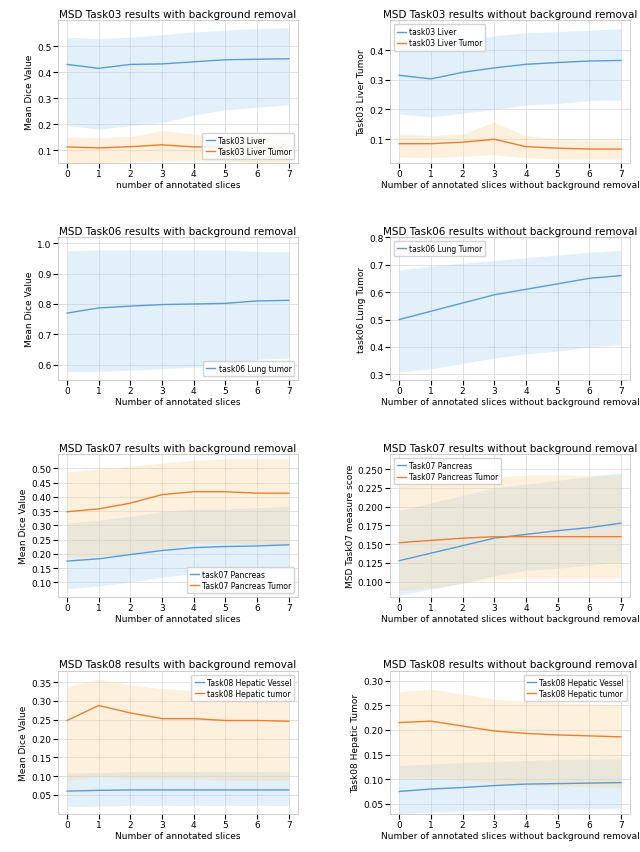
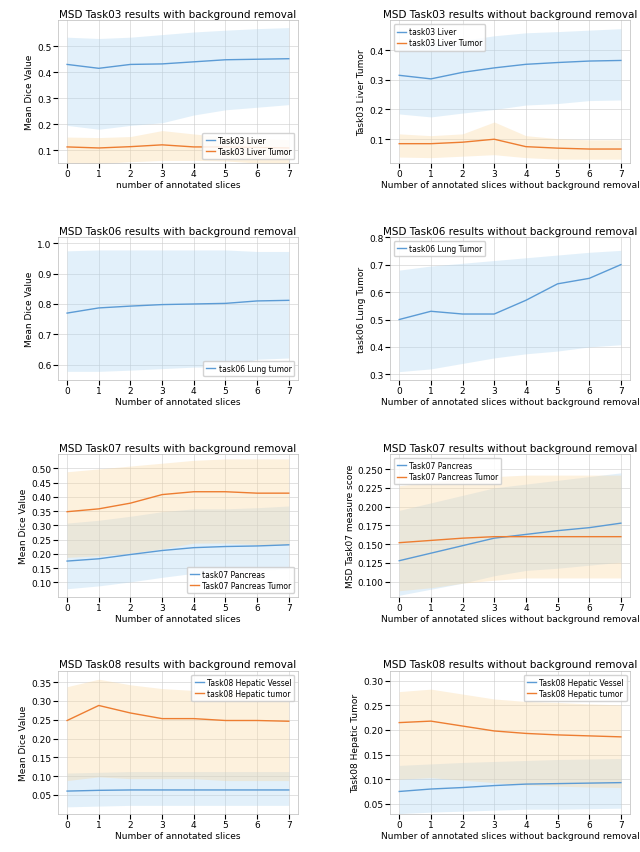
MSD Task06 results without background removal/task06 Lung Tumor/2: 0.56 -> 0.52
MSD Task06 results without background removal/task06 Lung Tumor/3: 0.59 -> 0.52
MSD Task06 results without background removal/task06 Lung Tumor/4: 0.61 -> 0.57
MSD Task06 results without background removal/task06 Lung Tumor/7: 0.66 -> 0.70
